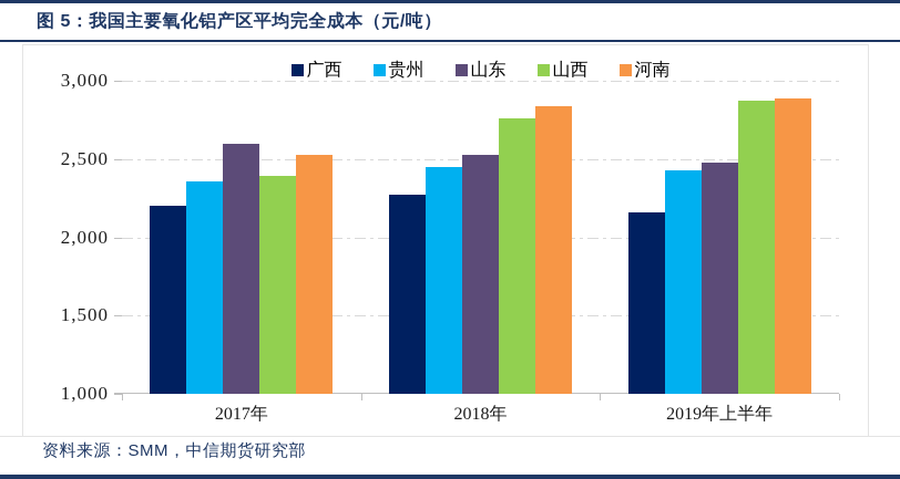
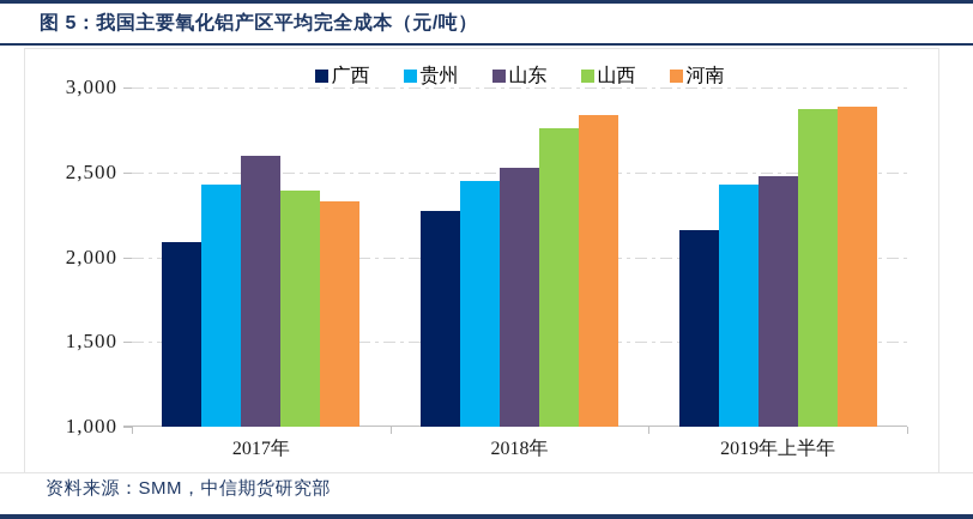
广西/2017年: 2200 -> 2090
贵州/2017年: 2360 -> 2430
河南/2017年: 2530 -> 2330
